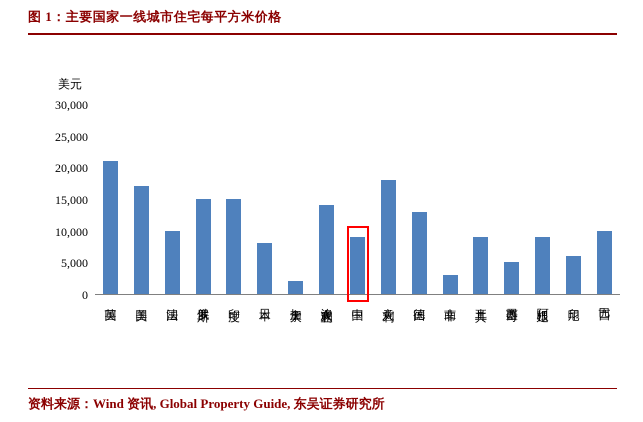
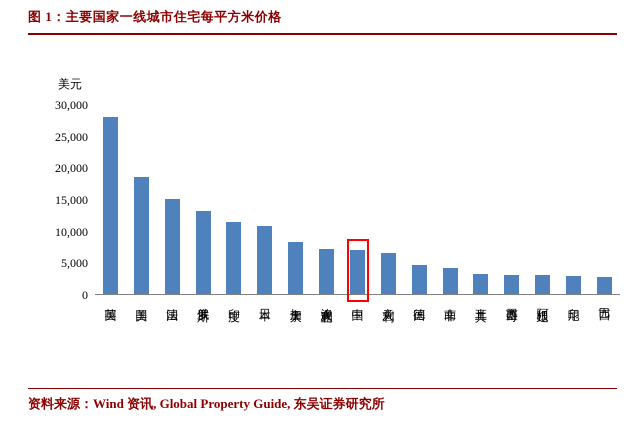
英国: 21000 -> 28000
美国: 17000 -> 18000
法国: 10000 -> 15000
俄罗斯: 15000 -> 13000
印度: 15000 -> 11000
日本: 8000 -> 11000
加拿大: 2000 -> 8000
澳大利亚: 14000 -> 7000
中国: 9000 -> 7000
意大利: 18000 -> 6000
德国: 13000 -> 5000
南非: 3000 -> 4000
土耳其: 9000 -> 3000
墨西哥: 5000 -> 3000
阿根廷: 9000 -> 3000
印尼: 6000 -> 3000
巴西: 10000 -> 3000
